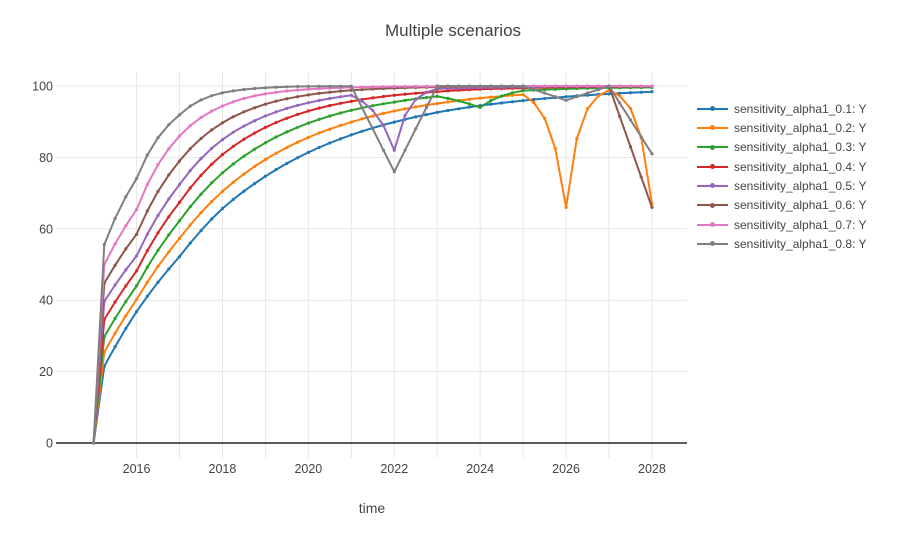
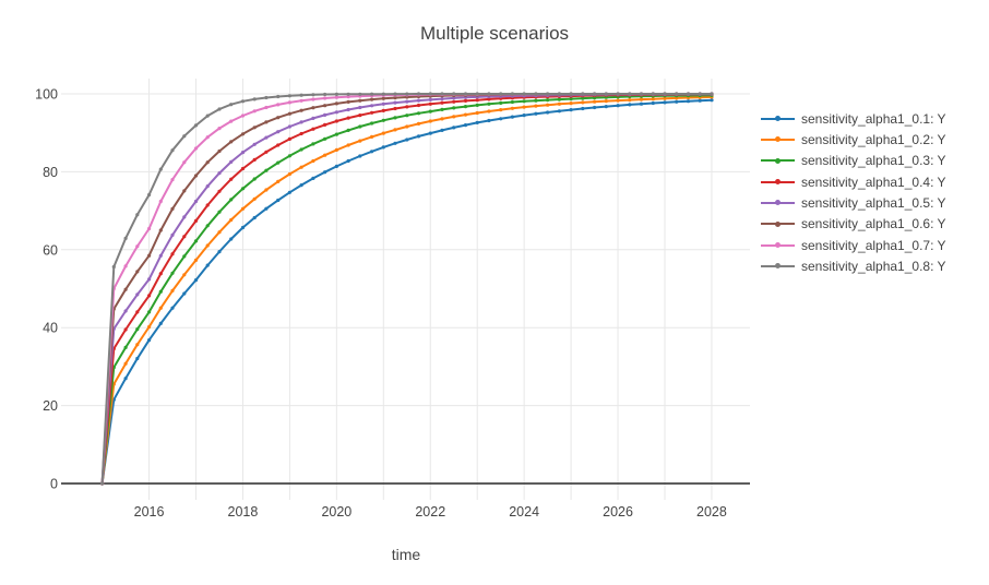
sensitivity_alpha1_0.5: Y/2022: 82 -> 98
sensitivity_alpha1_0.8: Y/2022: 76 -> 100
sensitivity_alpha1_0.3: Y/2024: 94 -> 98
sensitivity_alpha1_0.2: Y/2026: 66 -> 98
sensitivity_alpha1_0.8: Y/2026: 96 -> 100
sensitivity_alpha1_0.2: Y/2028: 67 -> 99
sensitivity_alpha1_0.6: Y/2028: 66 -> 100
sensitivity_alpha1_0.8: Y/2028: 81 -> 100
